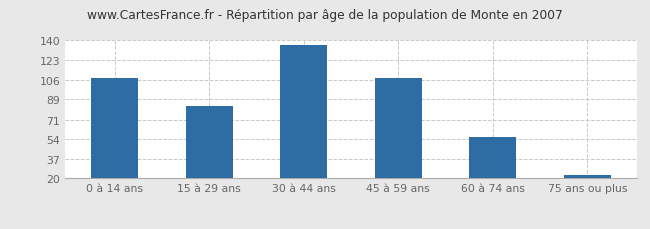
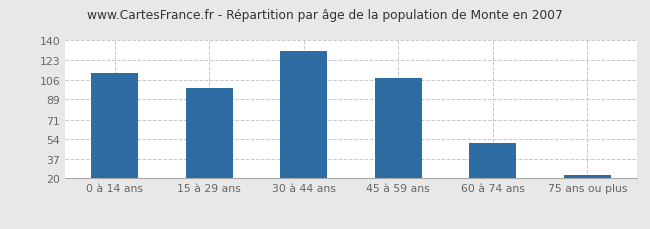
0 à 14 ans: 107 -> 112
15 à 29 ans: 83 -> 99
30 à 44 ans: 136 -> 131
60 à 74 ans: 56 -> 51
